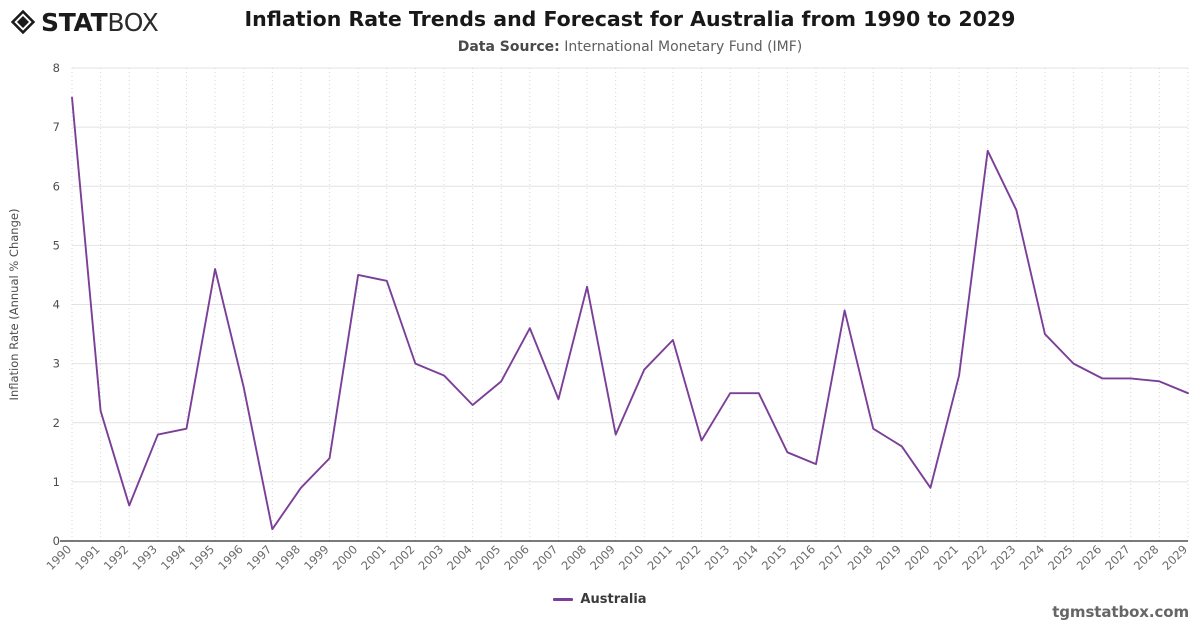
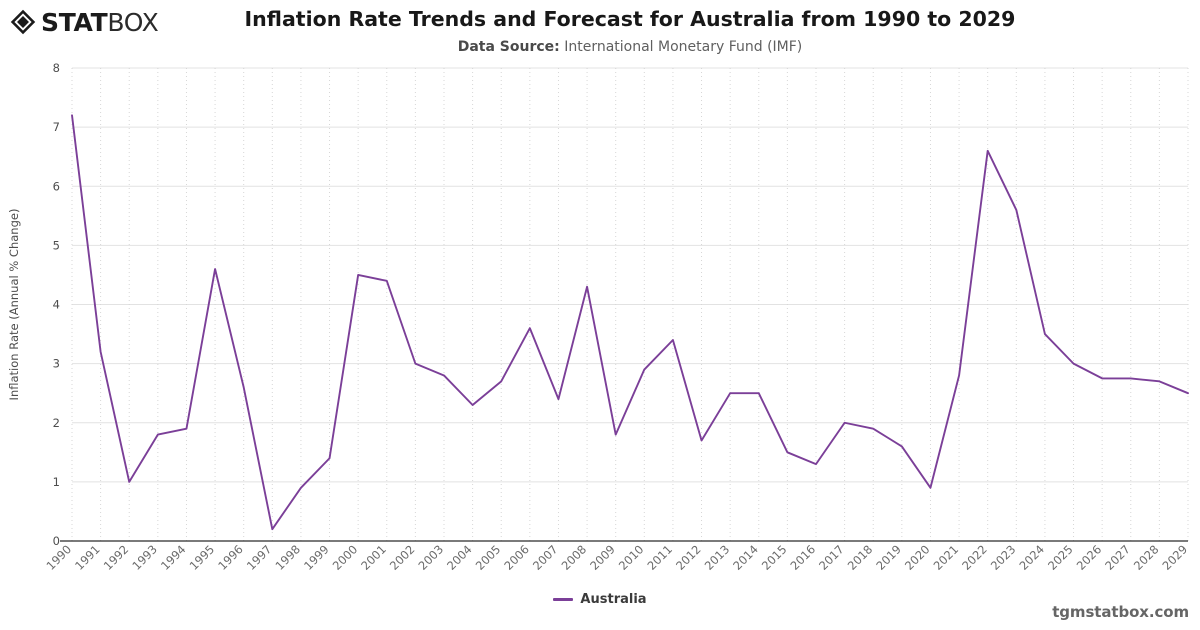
1990: 7.5 -> 7.2
1991: 2.2 -> 3.2
1992: 0.6 -> 1.0
2017: 3.9 -> 2.0
